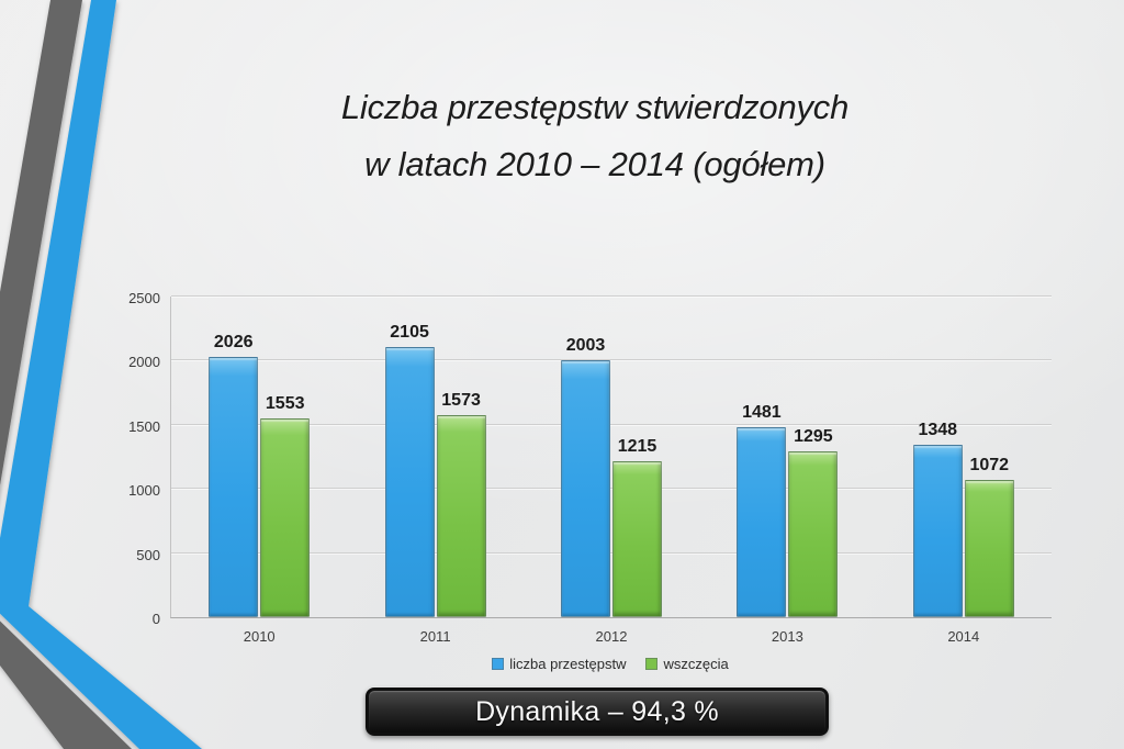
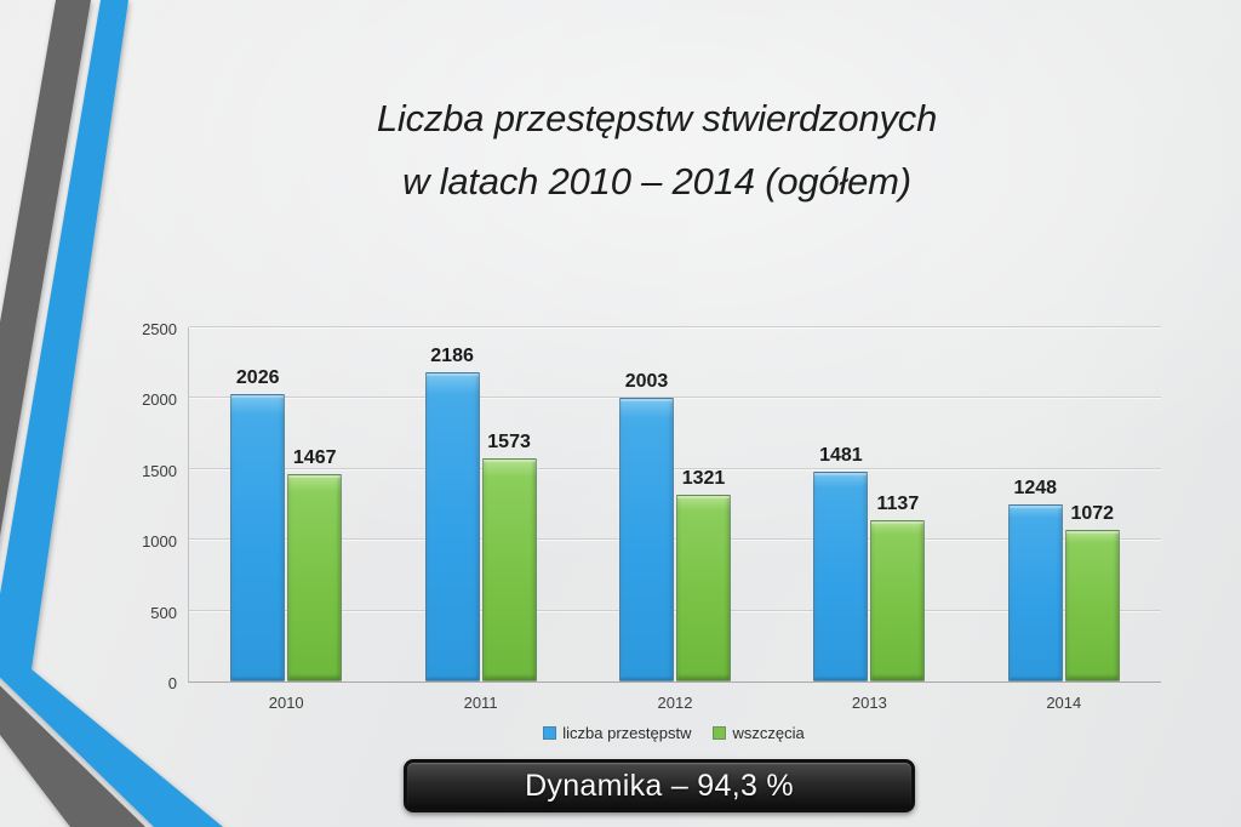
wszczęcia/2010: 1553 -> 1467
liczba przestępstw/2011: 2105 -> 2186
wszczęcia/2012: 1215 -> 1321
wszczęcia/2013: 1295 -> 1137
liczba przestępstw/2014: 1348 -> 1248
